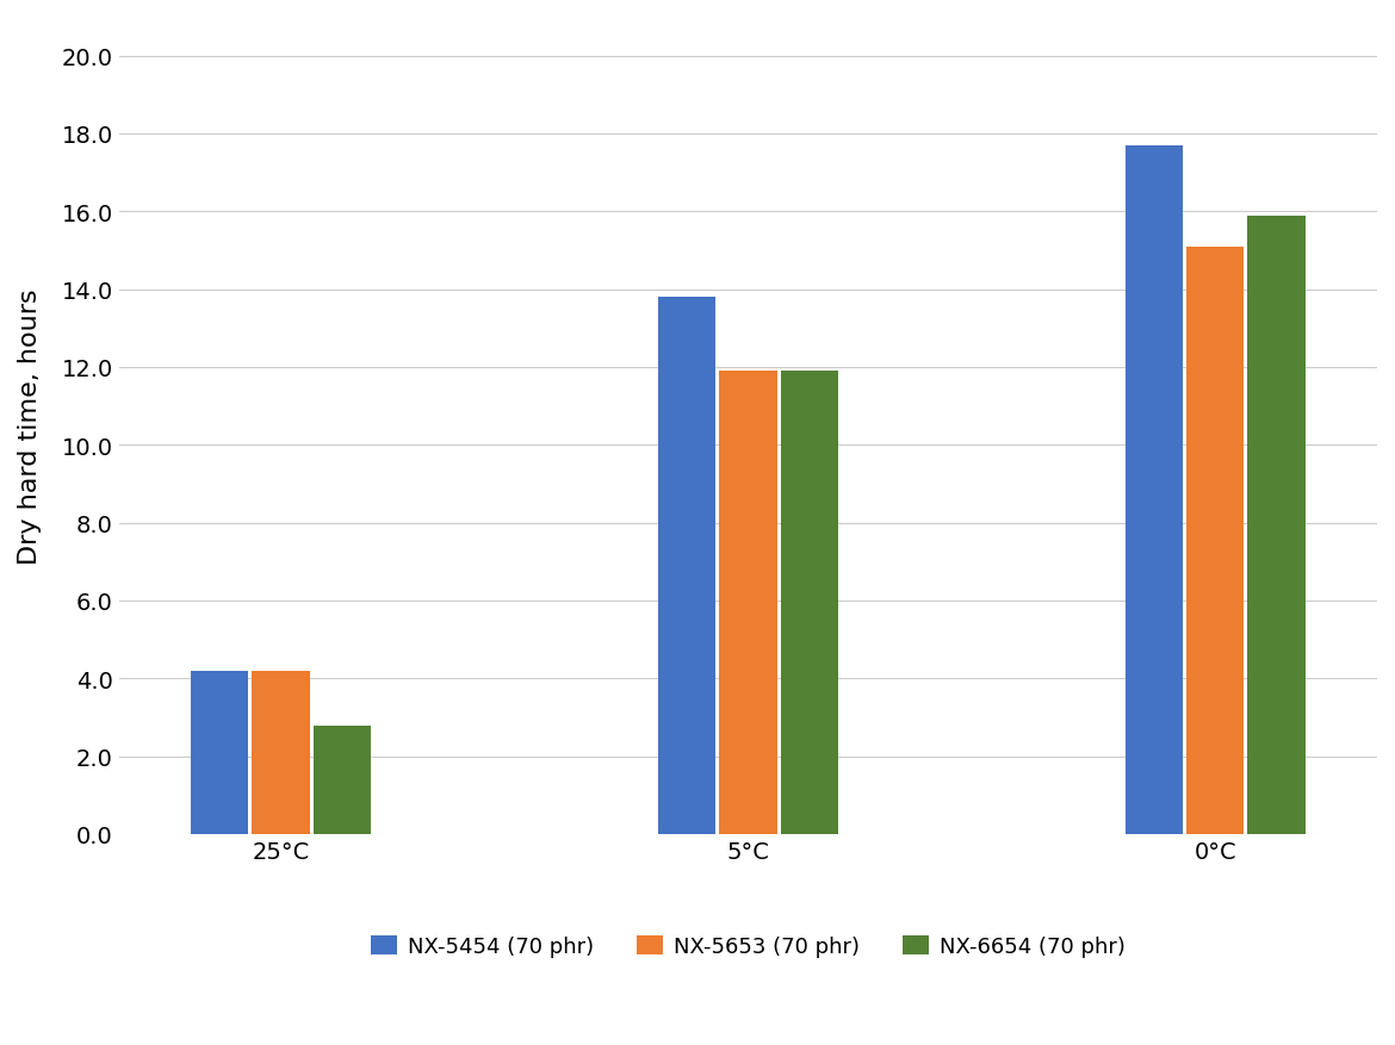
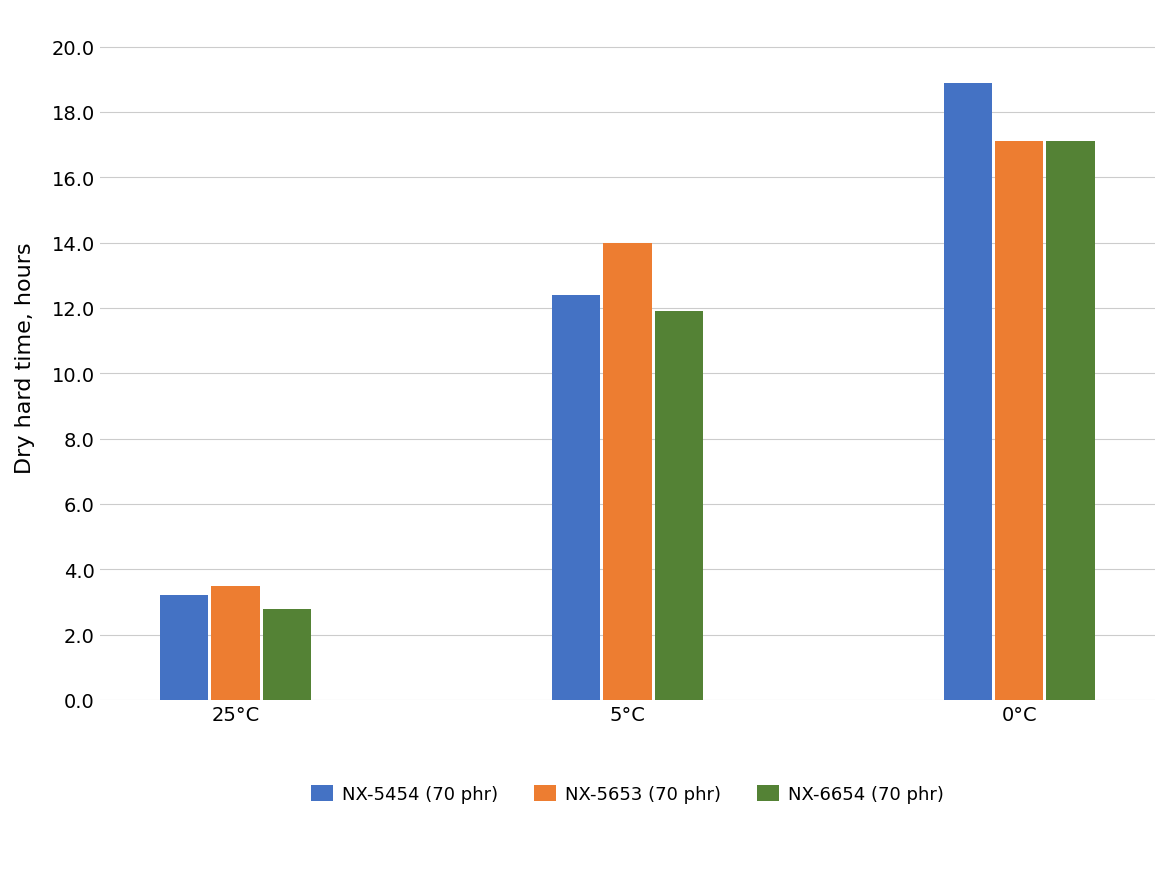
NX-5454 (70 phr)/25°C: 4.2 -> 3.2
NX-5653 (70 phr)/25°C: 4.2 -> 3.5
NX-5454 (70 phr)/5°C: 13.8 -> 12.4
NX-5653 (70 phr)/5°C: 11.9 -> 14.0
NX-5454 (70 phr)/0°C: 17.7 -> 18.9
NX-5653 (70 phr)/0°C: 15.1 -> 17.1
NX-6654 (70 phr)/0°C: 15.9 -> 17.1
